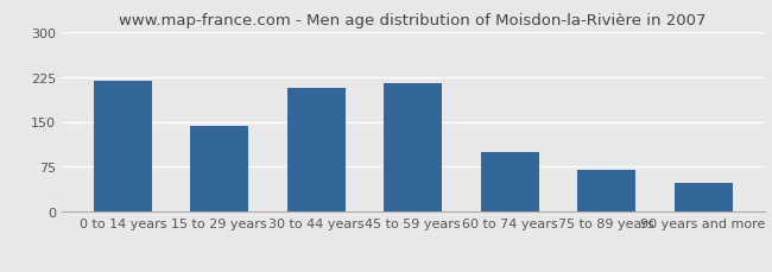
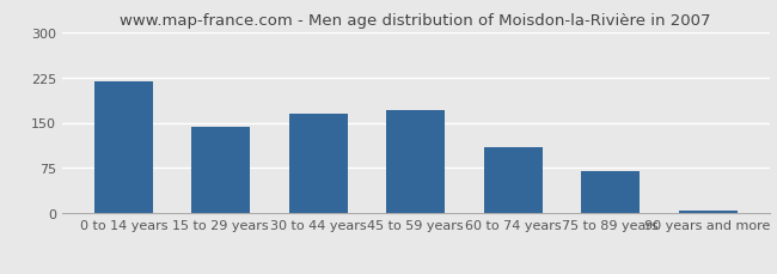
30 to 44 years: 206 -> 165
45 to 59 years: 214 -> 170
60 to 74 years: 100 -> 110
90 years and more: 48 -> 5
